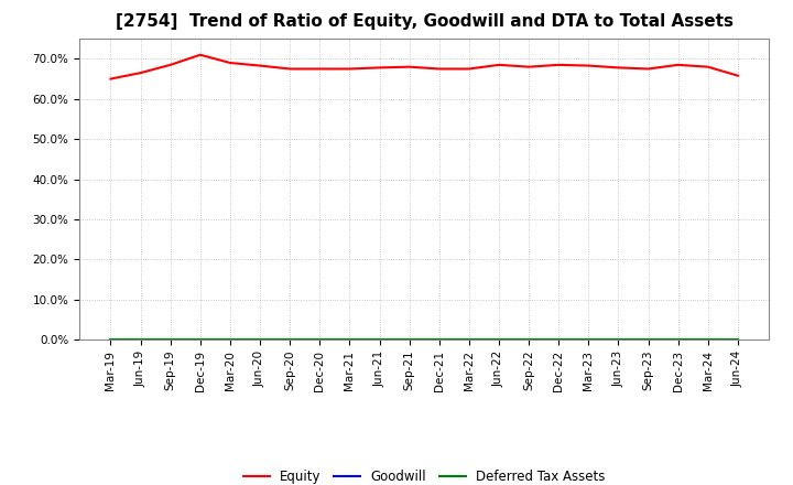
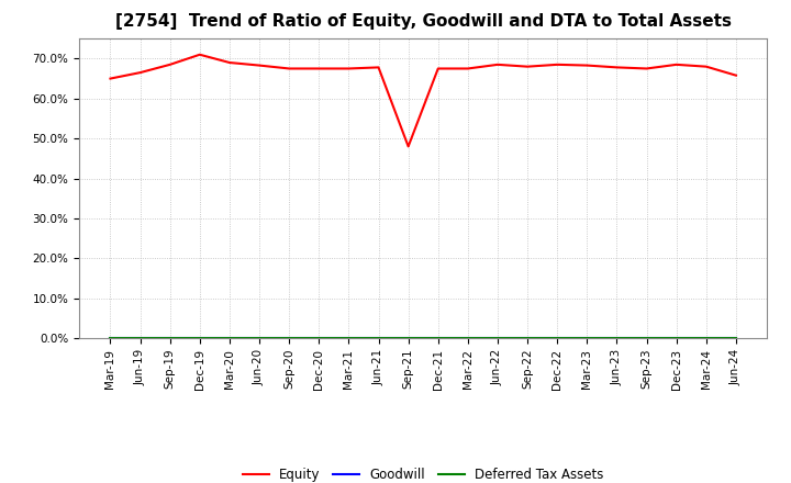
Equity/Sep-21: 68.0% -> 48.0%
